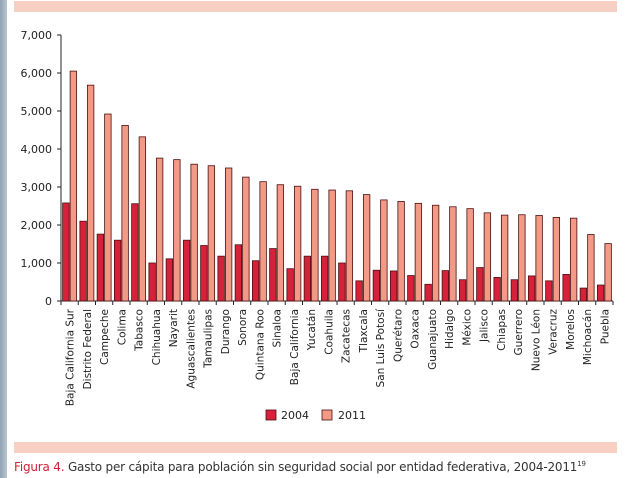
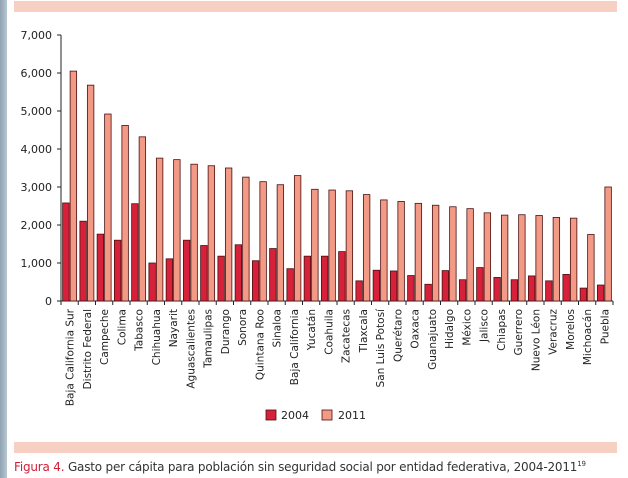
2011/Baja California: 3000 -> 3300
2004/Zacatecas: 1000 -> 1300
2011/Puebla: 1500 -> 3000
